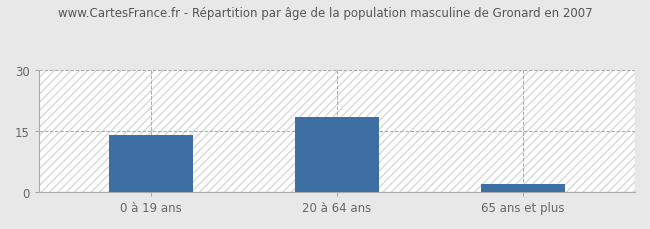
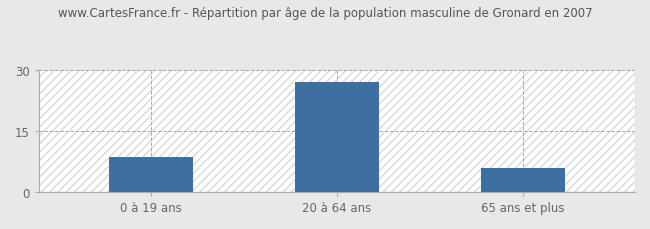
0 à 19 ans: 14.0 -> 8.5
20 à 64 ans: 18.5 -> 27.0
65 ans et plus: 2.0 -> 6.0
